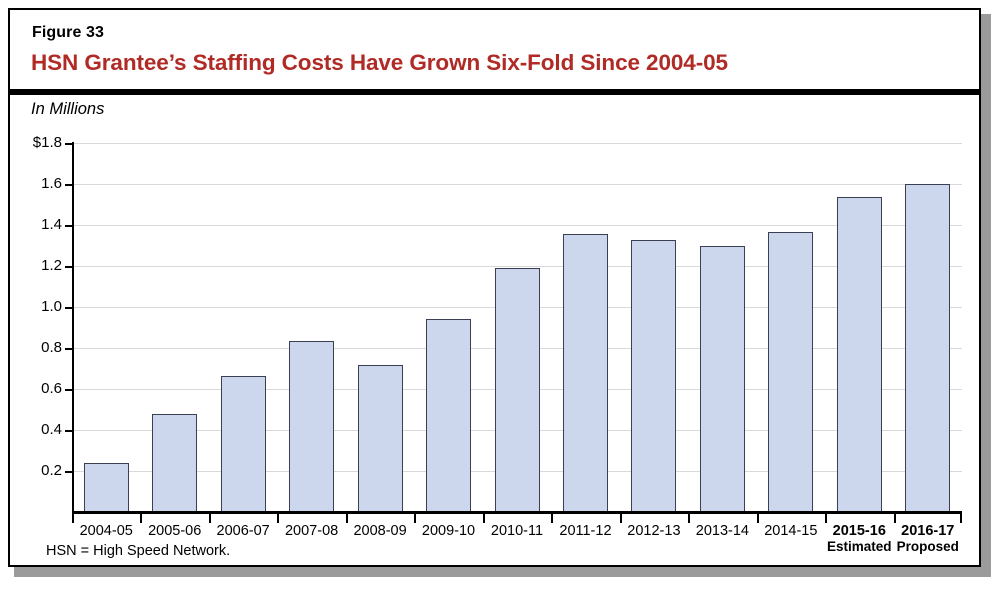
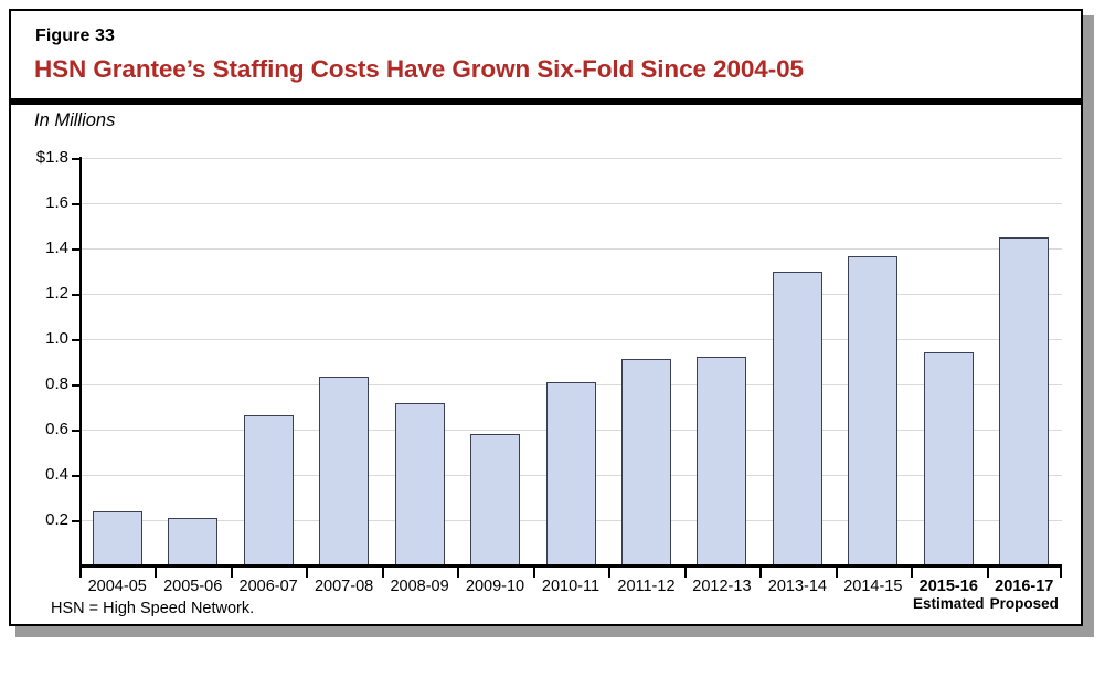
2005-06: $0.48 -> $0.21
2009-10: $0.94 -> $0.58
2010-11: $1.19 -> $0.81
2011-12: $1.35 -> $0.91
2012-13: $1.32 -> $0.92
2015-16: $1.53 -> $0.94
2016-17: $1.60 -> $1.45
